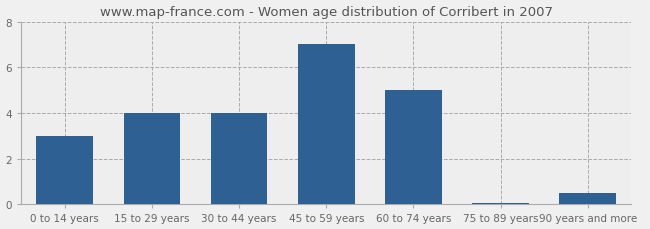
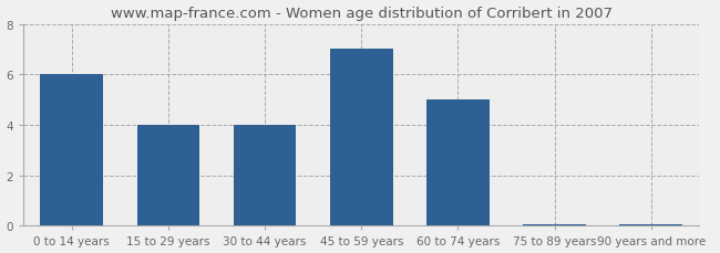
0 to 14 years: 3.00 -> 6.00
90 years and more: 0.50 -> 0.07
